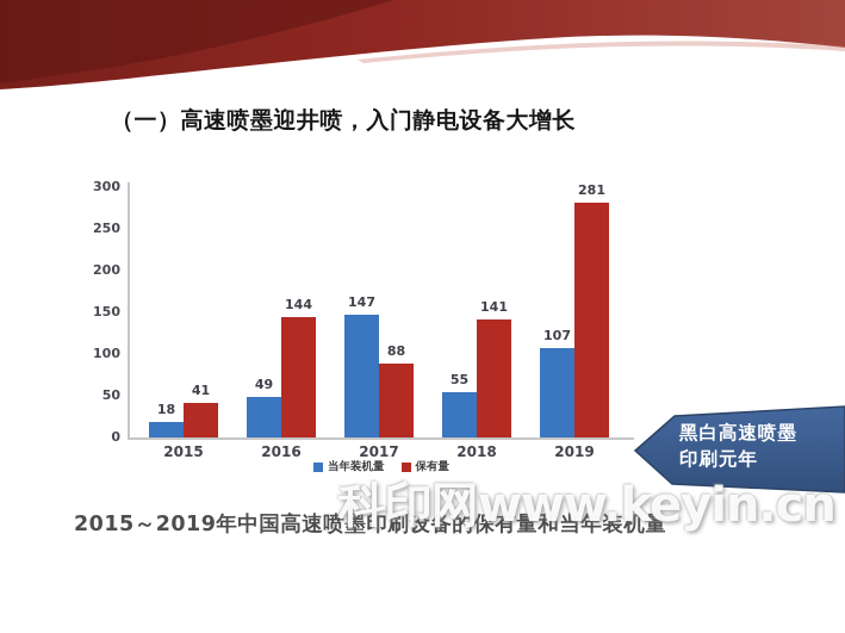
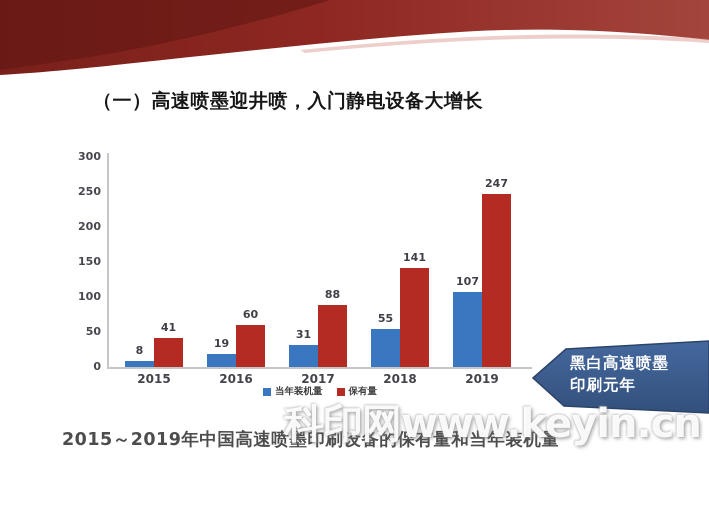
当年装机量/2015: 18 -> 8
当年装机量/2016: 49 -> 19
保有量/2016: 144 -> 60
当年装机量/2017: 147 -> 31
保有量/2019: 281 -> 247
